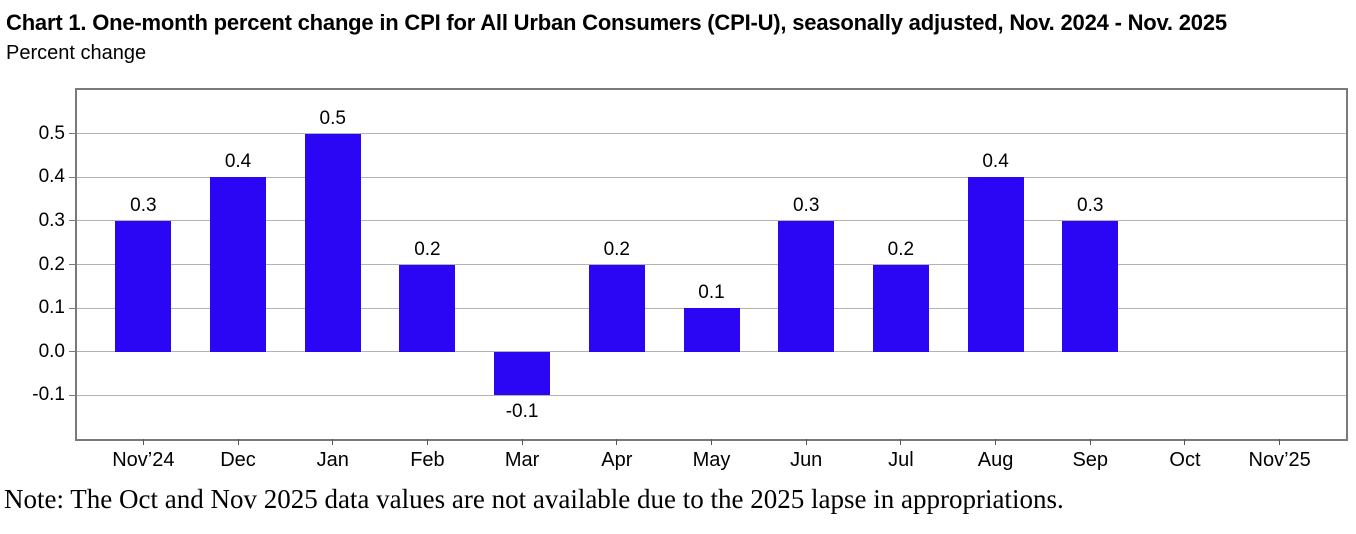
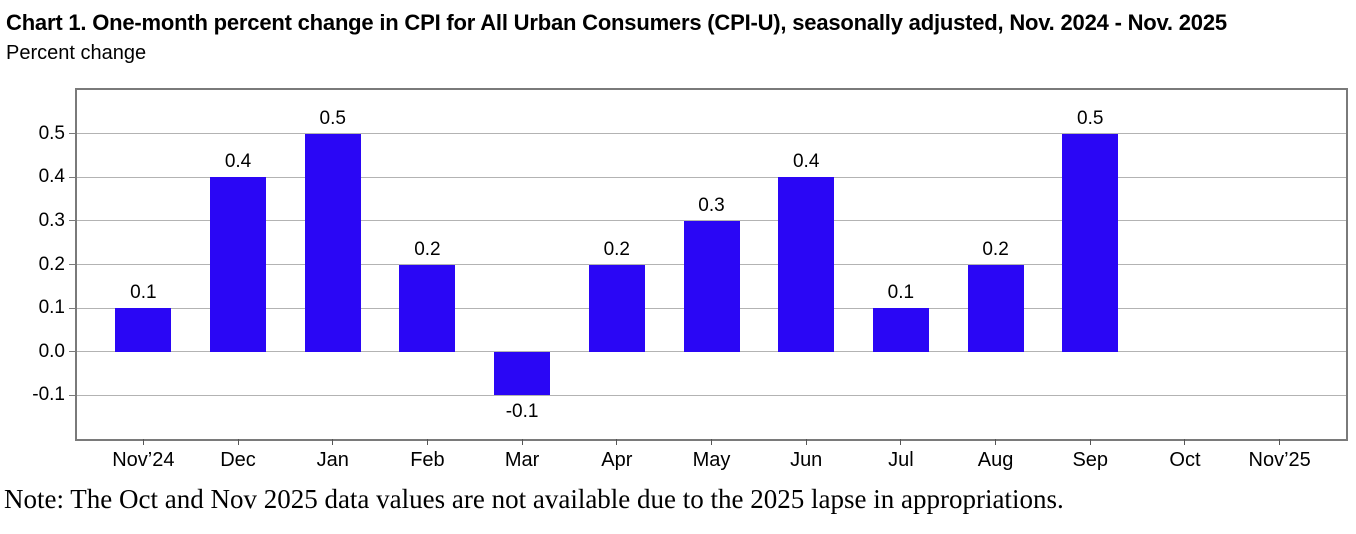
Nov’24: 0.3 -> 0.1
May: 0.1 -> 0.3
Jun: 0.3 -> 0.4
Jul: 0.2 -> 0.1
Aug: 0.4 -> 0.2
Sep: 0.3 -> 0.5
